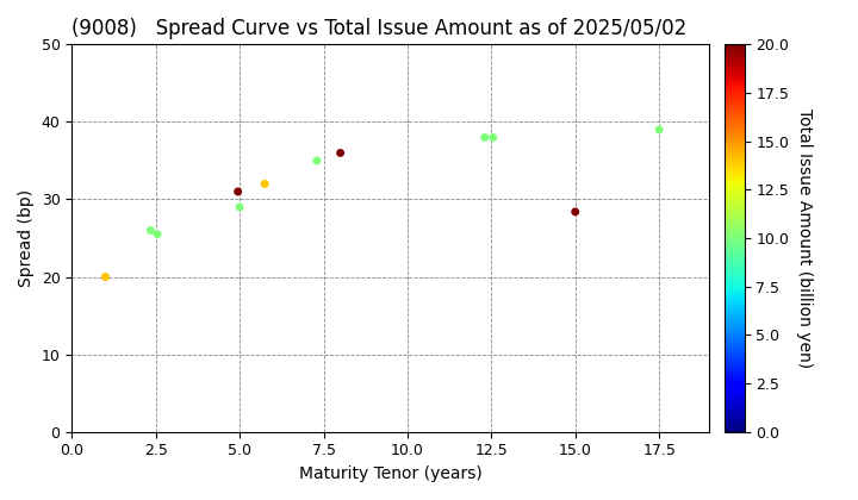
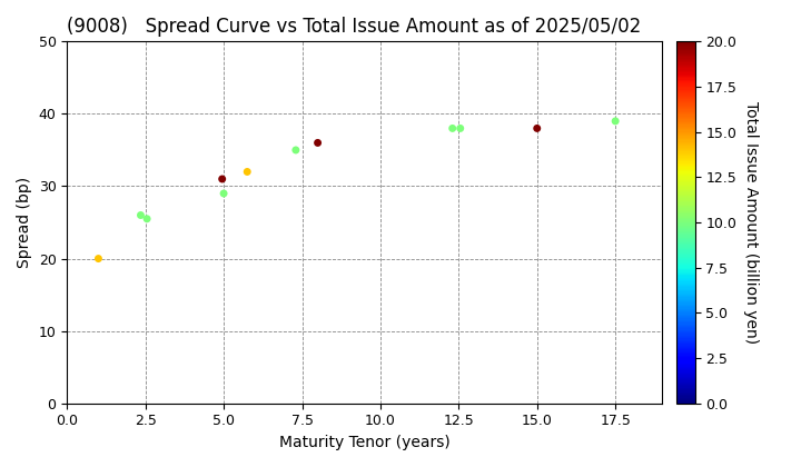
15.0: 28.4 -> 38.0
